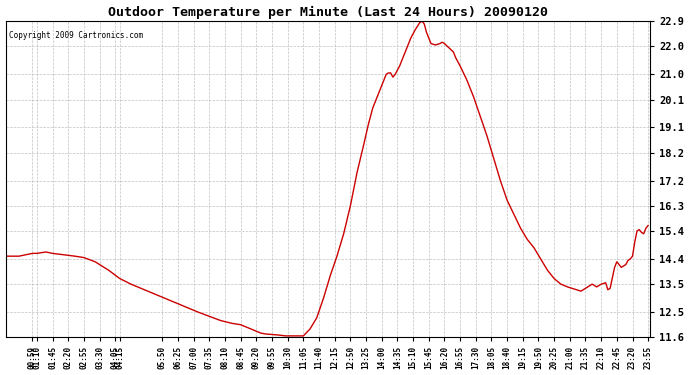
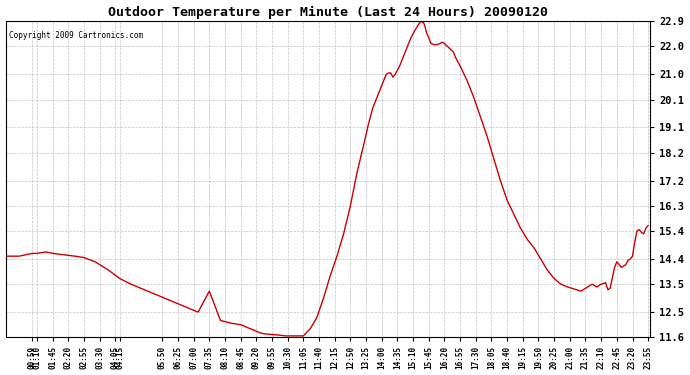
07:35: 12.35 -> 13.25
